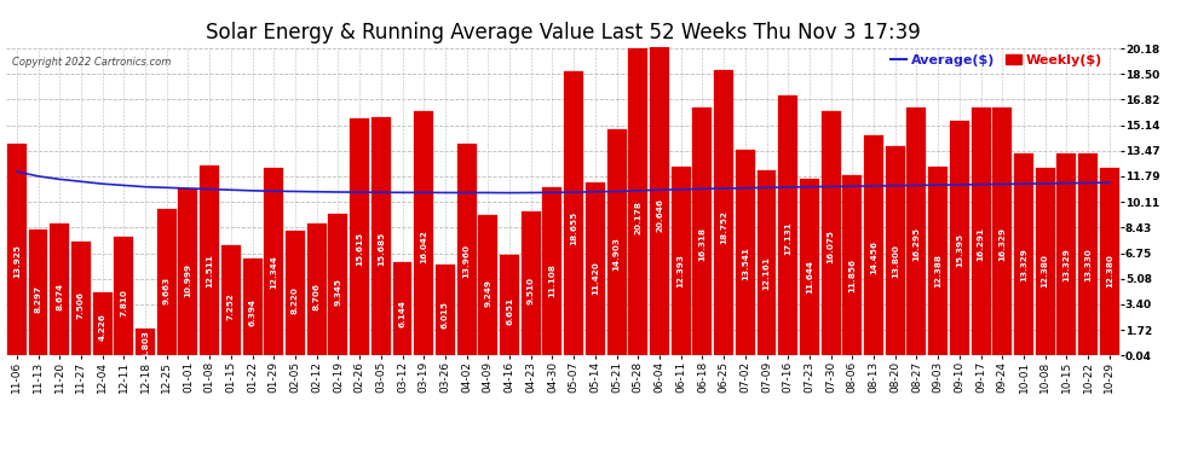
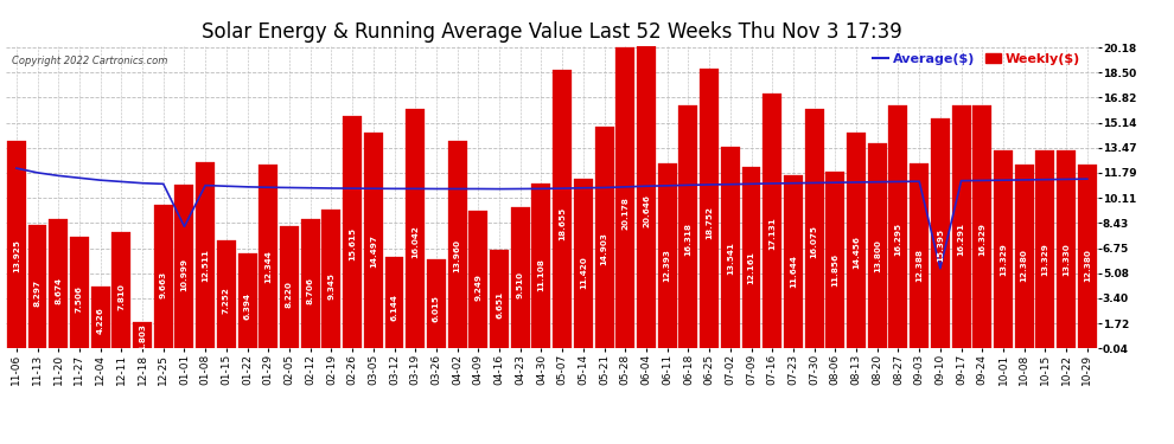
Average($)/01-01: 11.0 -> 8.2
Weekly($)/03-05: 15.685 -> 14.497
Average($)/09-10: 11.2 -> 5.4
